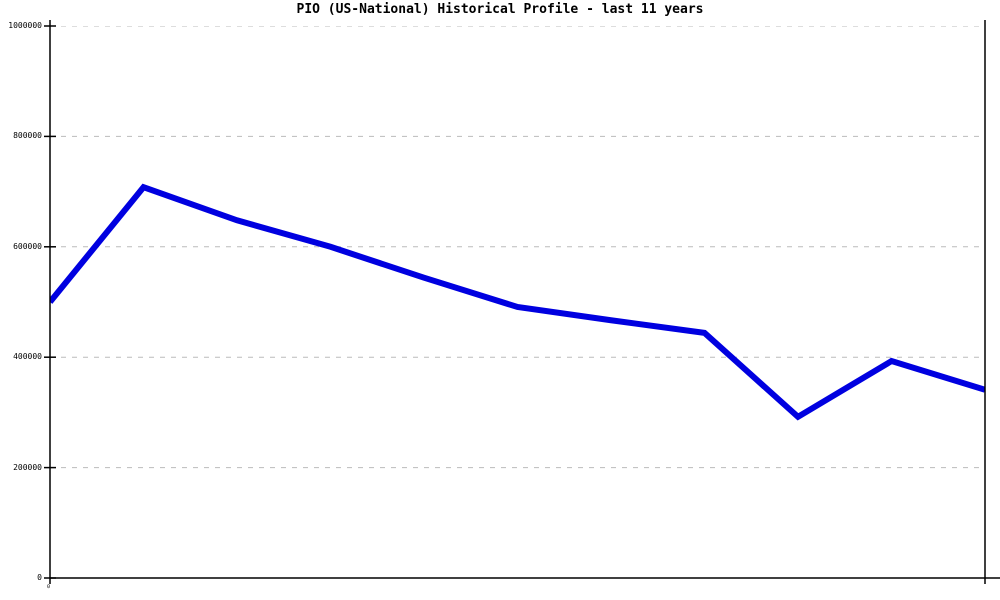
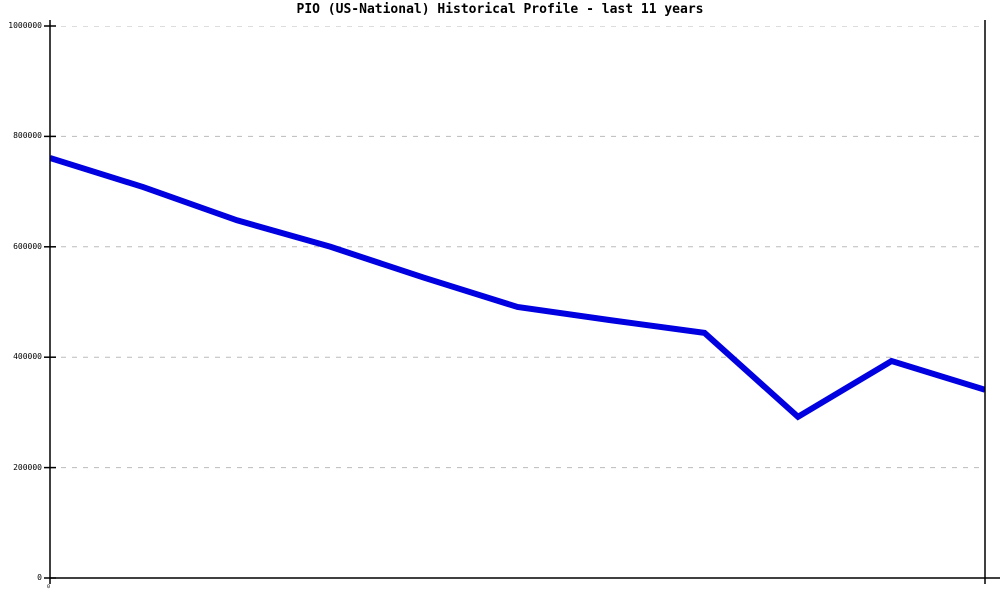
0: 500000 -> 760000
